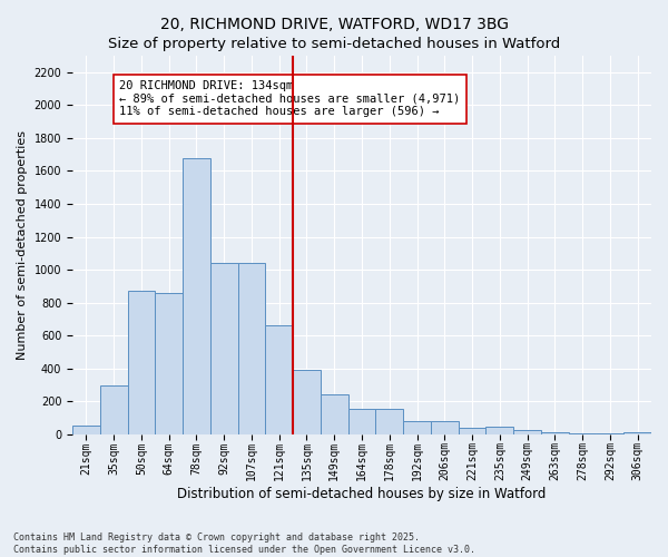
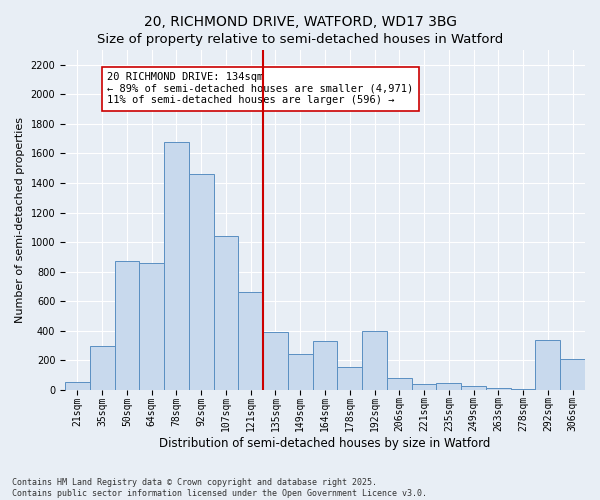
92sqm: 1040 -> 1460
164sqm: 160 -> 330
192sqm: 80 -> 400
292sqm: 0 -> 340
306sqm: 20 -> 210
